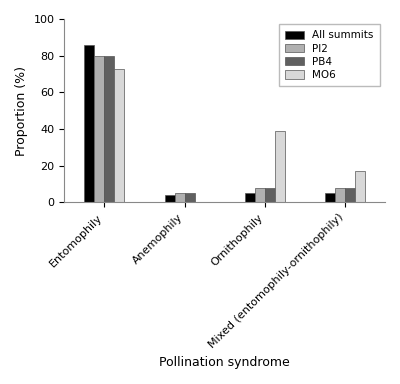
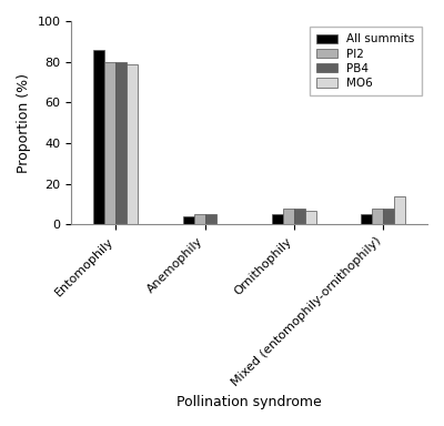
MO6/Entomophily: 73 -> 79
MO6/Ornithophily: 39 -> 7
MO6/Mixed (entomophily-ornithophily): 17 -> 14
